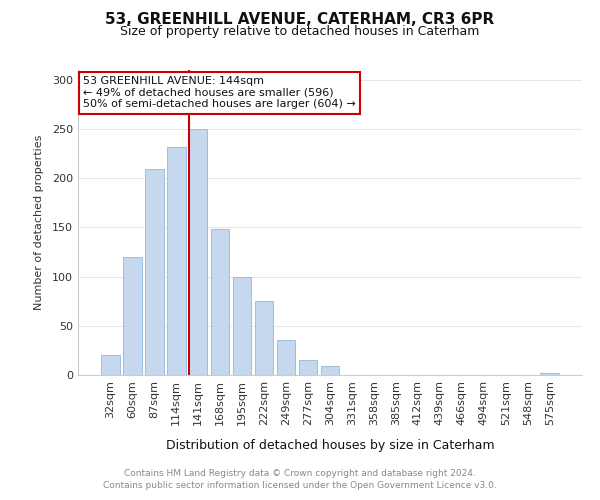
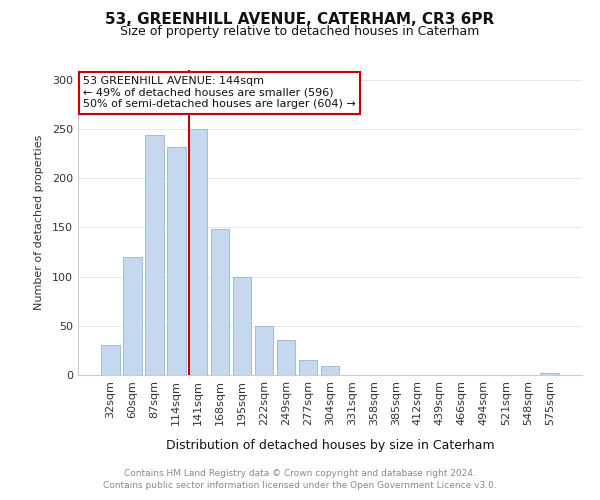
32sqm: 20 -> 30
87sqm: 209 -> 244
222sqm: 75 -> 50
